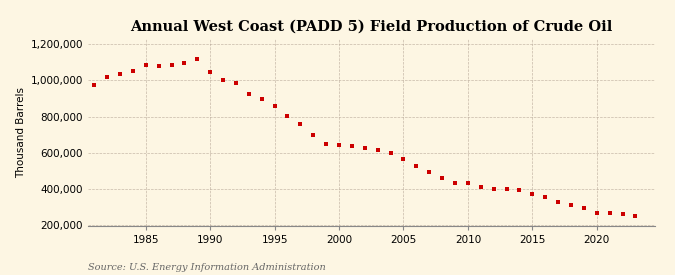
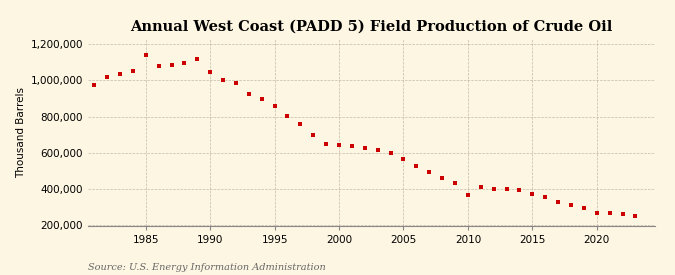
1985: 1,080,000 -> 1,140,000
2010: 440,000 -> 370,000
